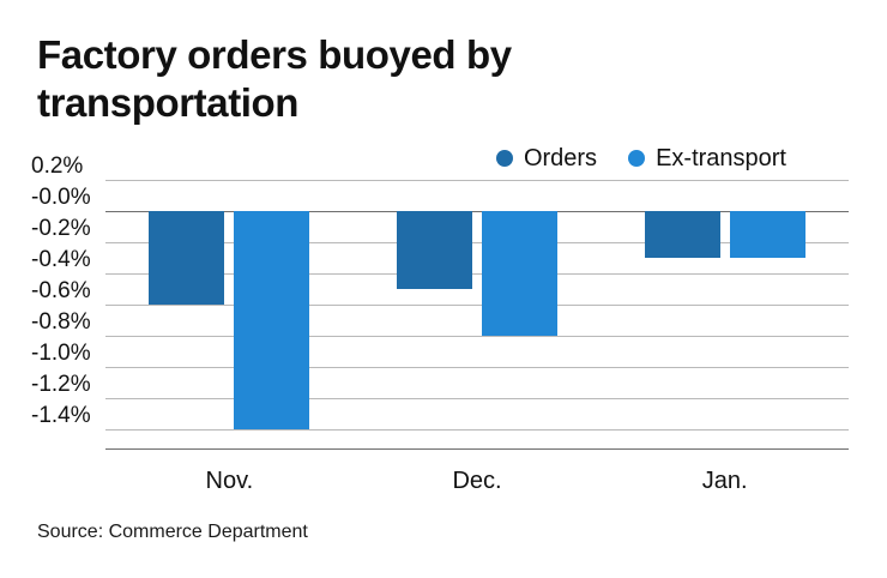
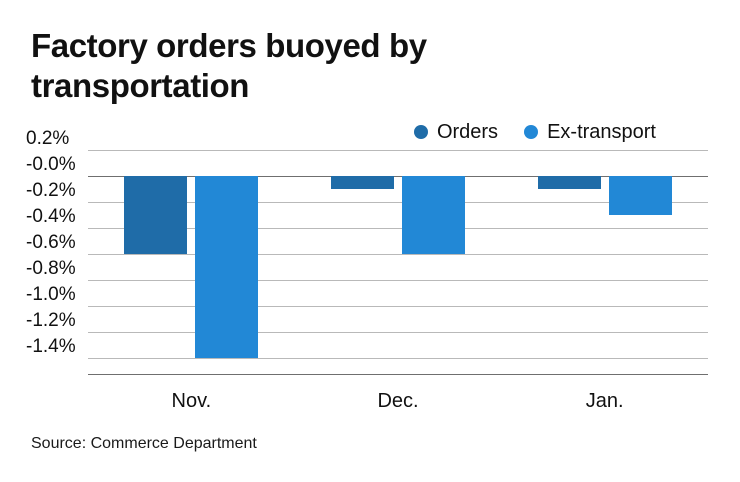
Orders/Dec.: -0.5% -> -0.1%
Ex-transport/Dec.: -0.8% -> -0.6%
Orders/Jan.: -0.3% -> -0.1%
